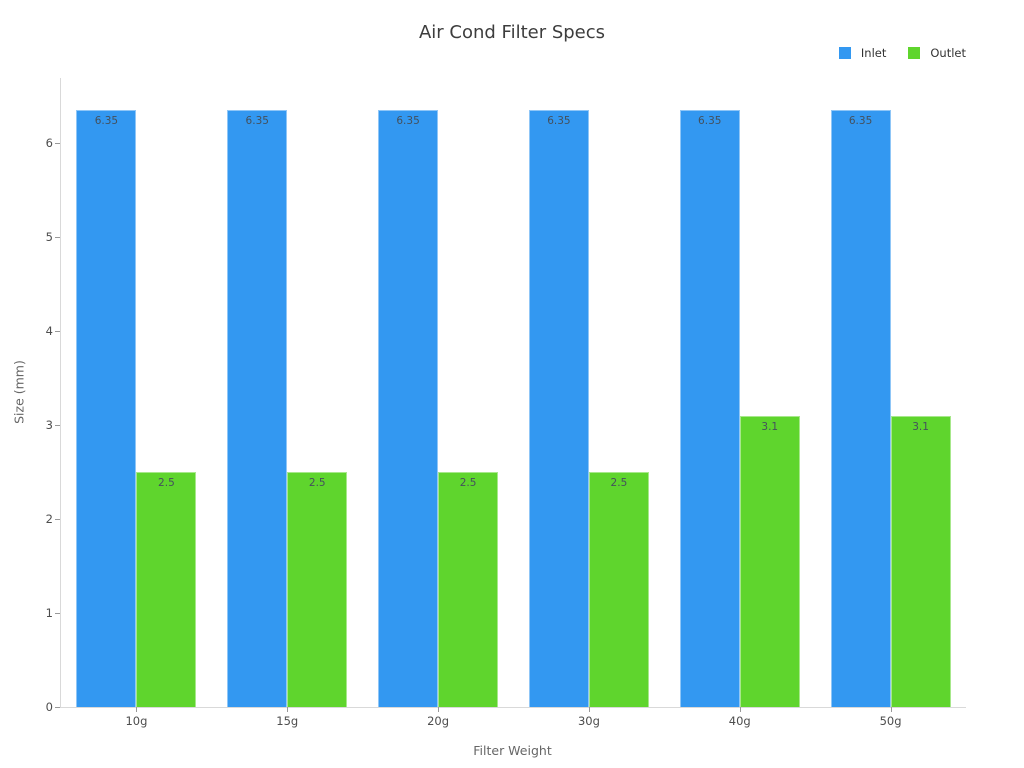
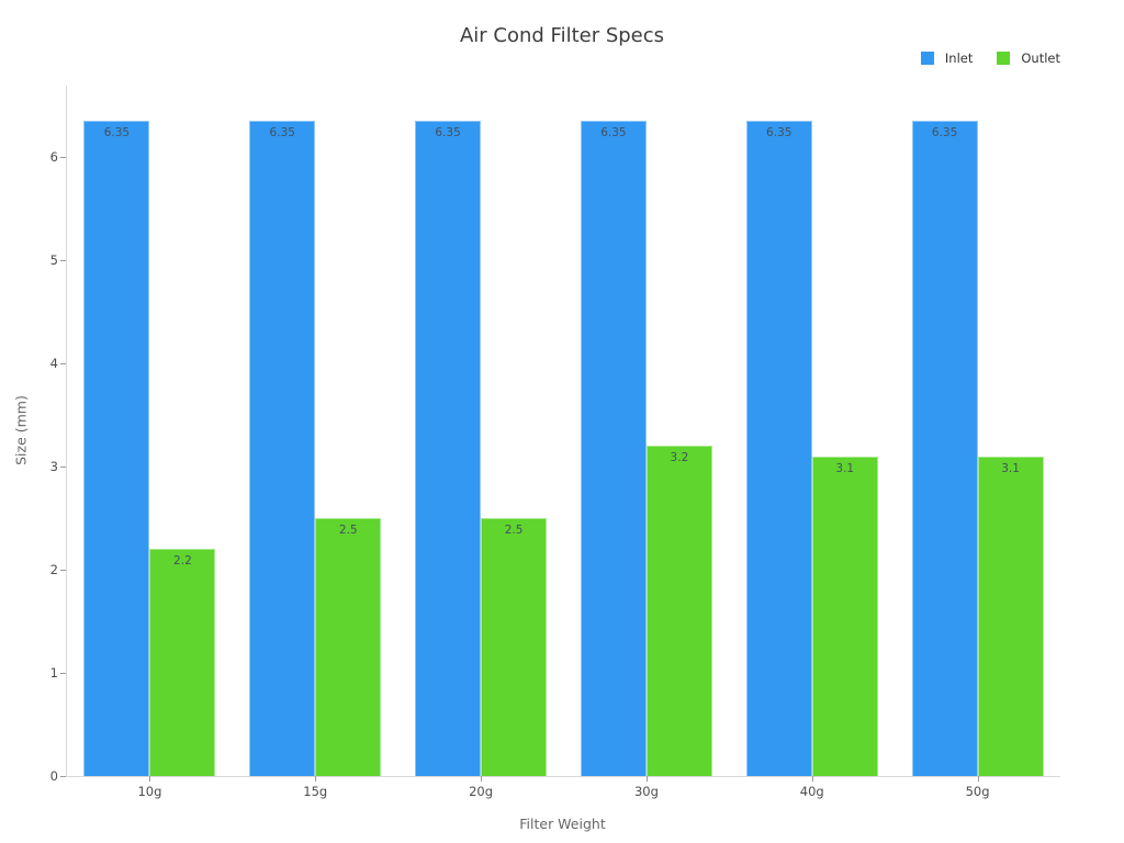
Outlet/10g: 2.5 -> 2.2
Outlet/30g: 2.5 -> 3.2
